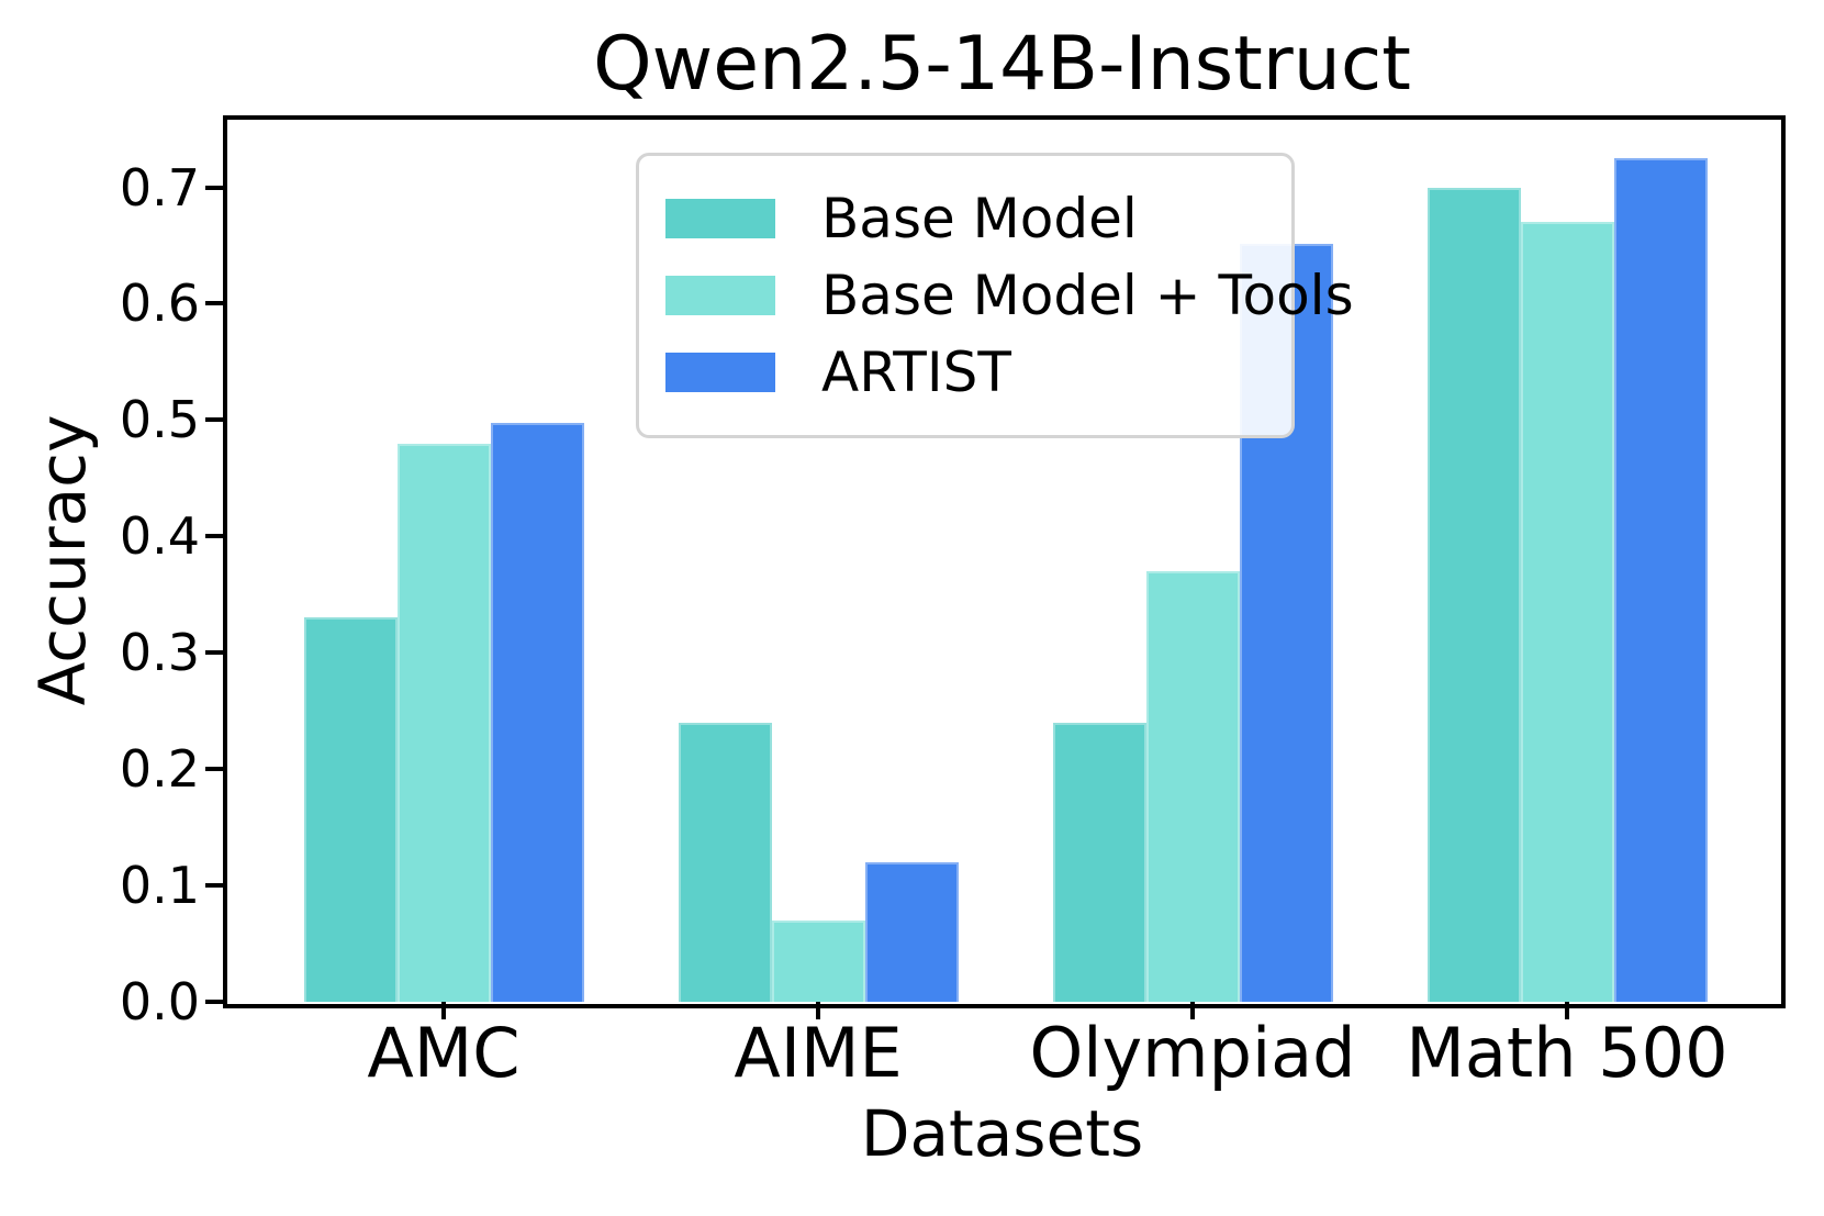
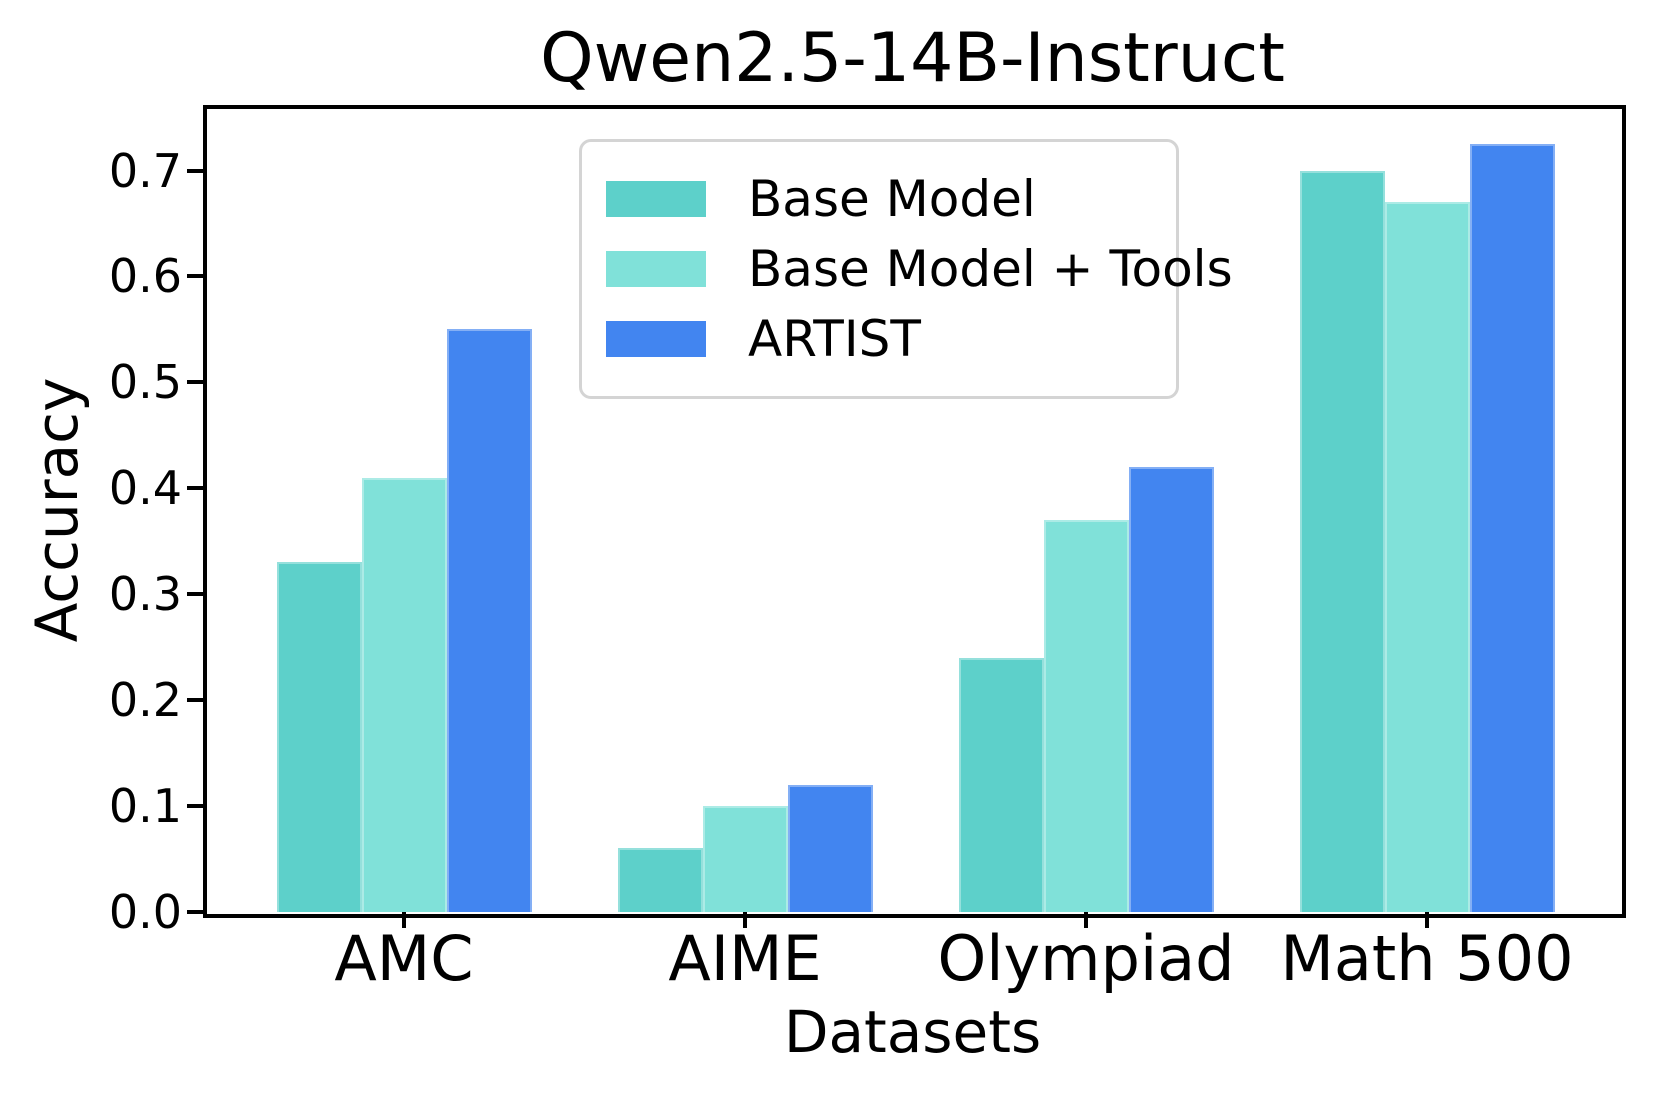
Base Model + Tools/AMC: 0.48 -> 0.41
ARTIST/AMC: 0.498 -> 0.550
Base Model/AIME: 0.24 -> 0.06
Base Model + Tools/AIME: 0.07 -> 0.10
ARTIST/Olympiad: 0.651 -> 0.420
